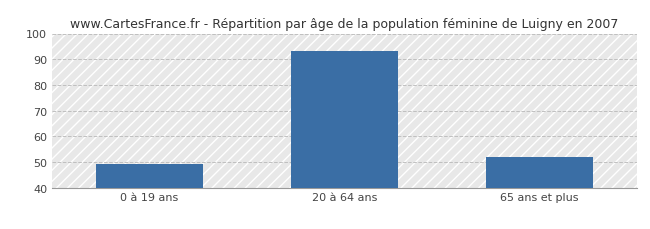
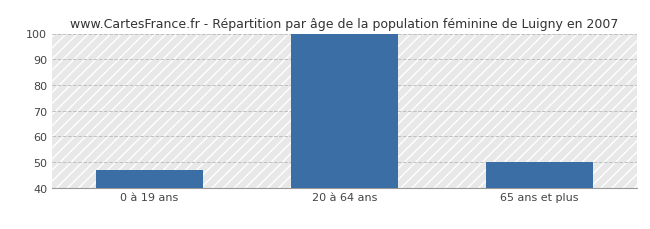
0 à 19 ans: 49 -> 47
20 à 64 ans: 93 -> 100
65 ans et plus: 52 -> 50
